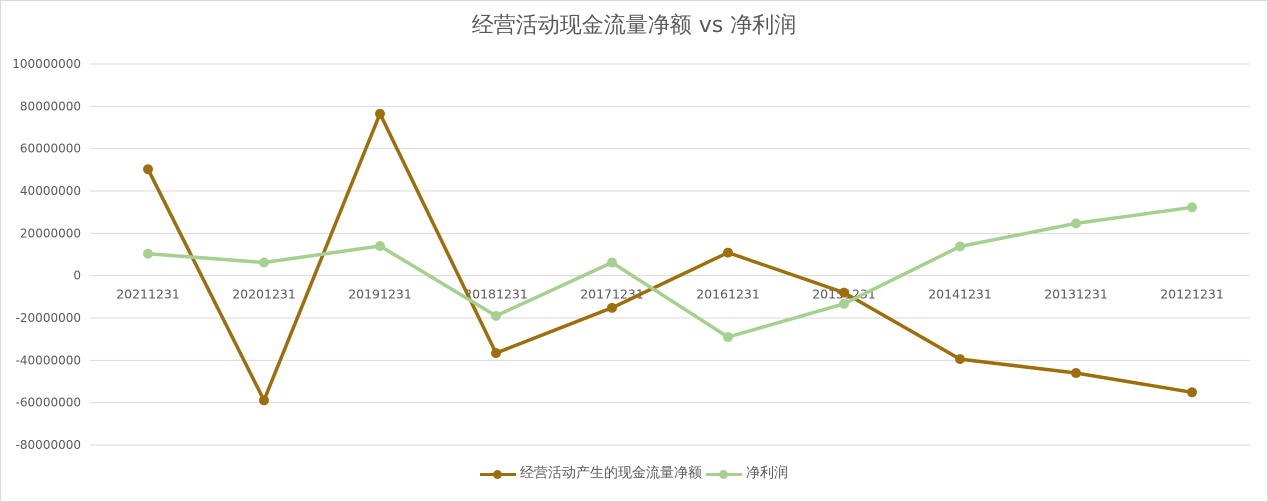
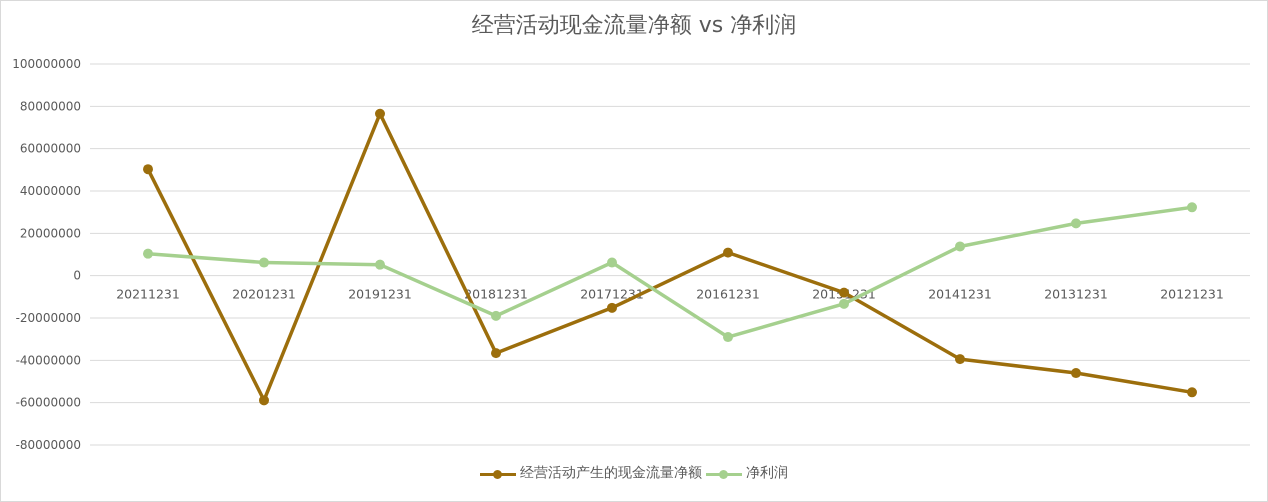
净利润/20191231: 14000000 -> 5000000
